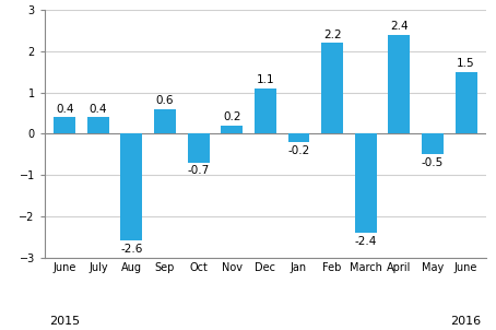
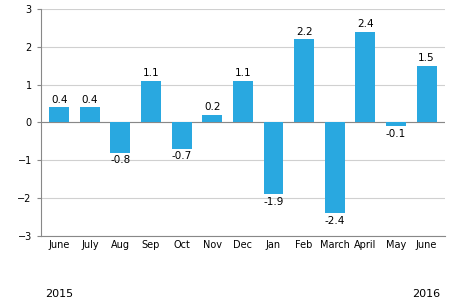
Aug: -2.6 -> -0.8
Sep: 0.6 -> 1.1
Jan: -0.2 -> -1.9
May: -0.5 -> -0.1
